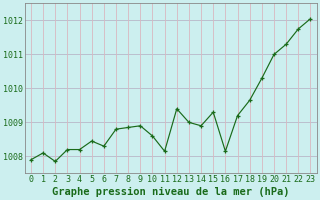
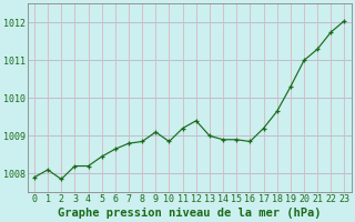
6: 1008.30 -> 1008.65
9: 1008.90 -> 1009.10
10: 1008.60 -> 1008.85
11: 1008.15 -> 1009.20
15: 1009.30 -> 1008.90
16: 1008.15 -> 1008.85
